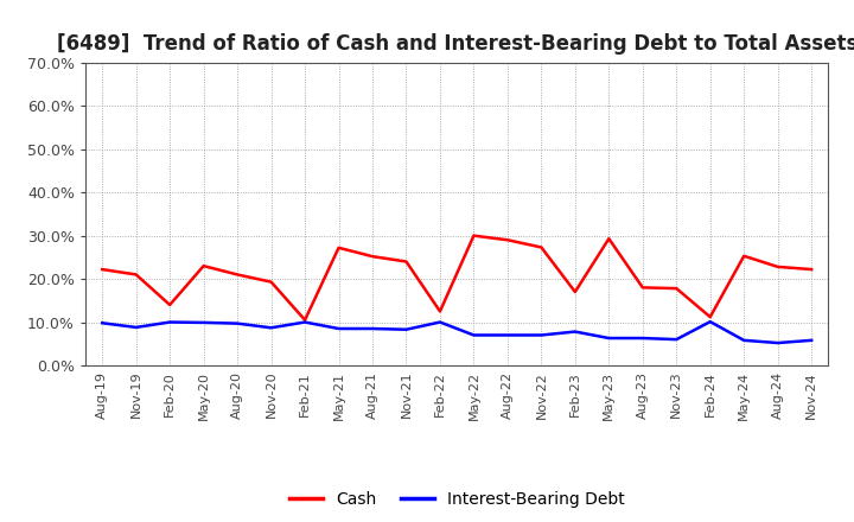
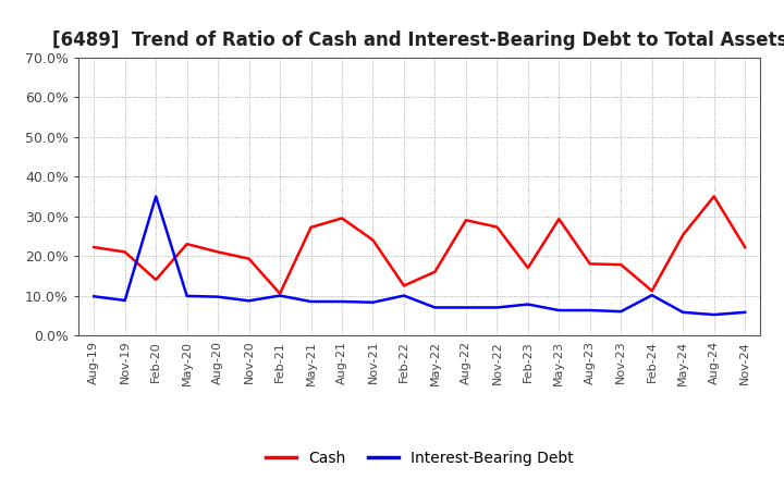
Interest-Bearing Debt/Feb-20: 10.0% -> 35.0%
Cash/Aug-21: 25.2% -> 29.5%
Cash/May-22: 30.0% -> 16.0%
Cash/Aug-24: 22.8% -> 35.0%
